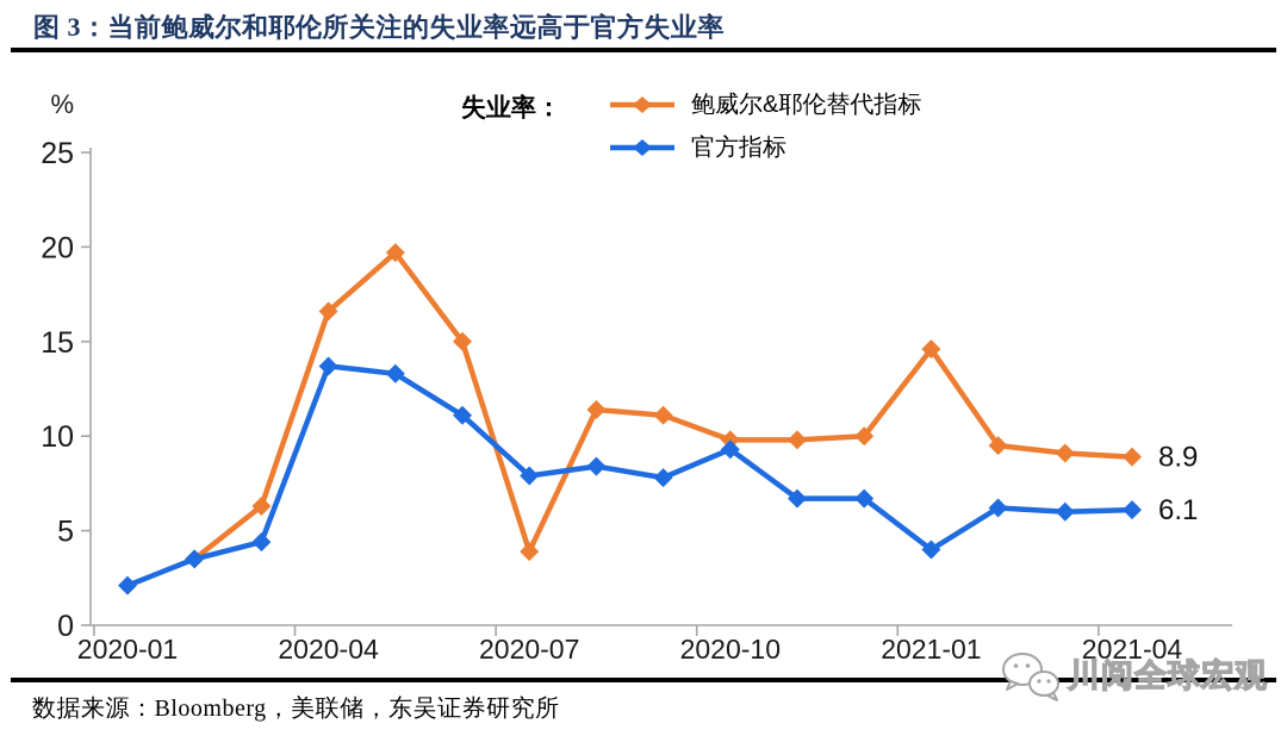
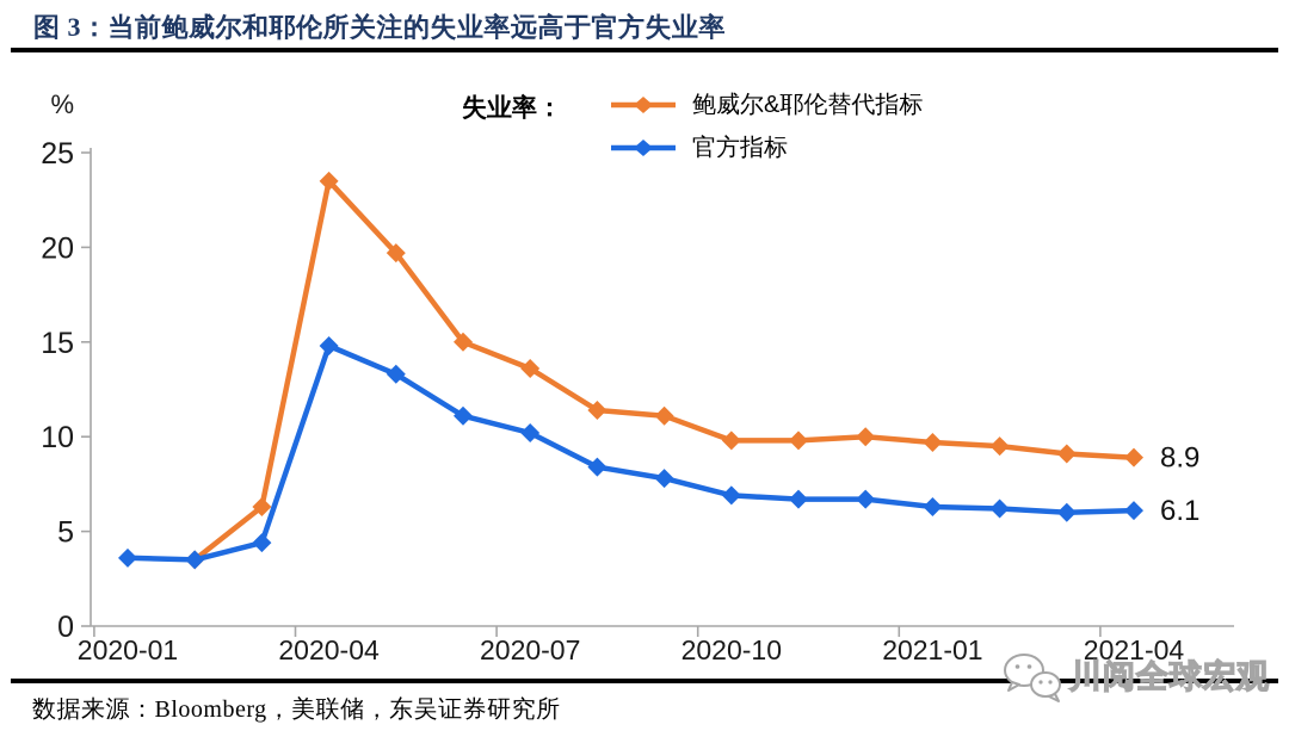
官方指标/2020-01: 2.1 -> 3.6
鲍威尔&耶伦替代指标/2020-04: 16.6 -> 23.5
官方指标/2020-04: 13.7 -> 14.8
鲍威尔&耶伦替代指标/2020-07: 3.9 -> 13.6
官方指标/2020-07: 7.9 -> 10.2
官方指标/2020-10: 9.3 -> 6.9
鲍威尔&耶伦替代指标/2021-01: 14.6 -> 9.7
官方指标/2021-01: 4.0 -> 6.3
